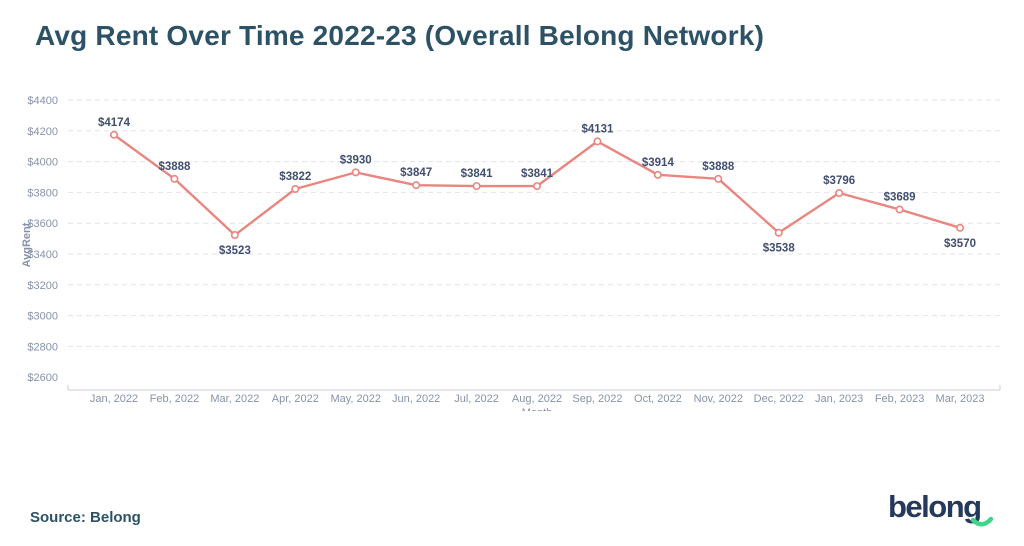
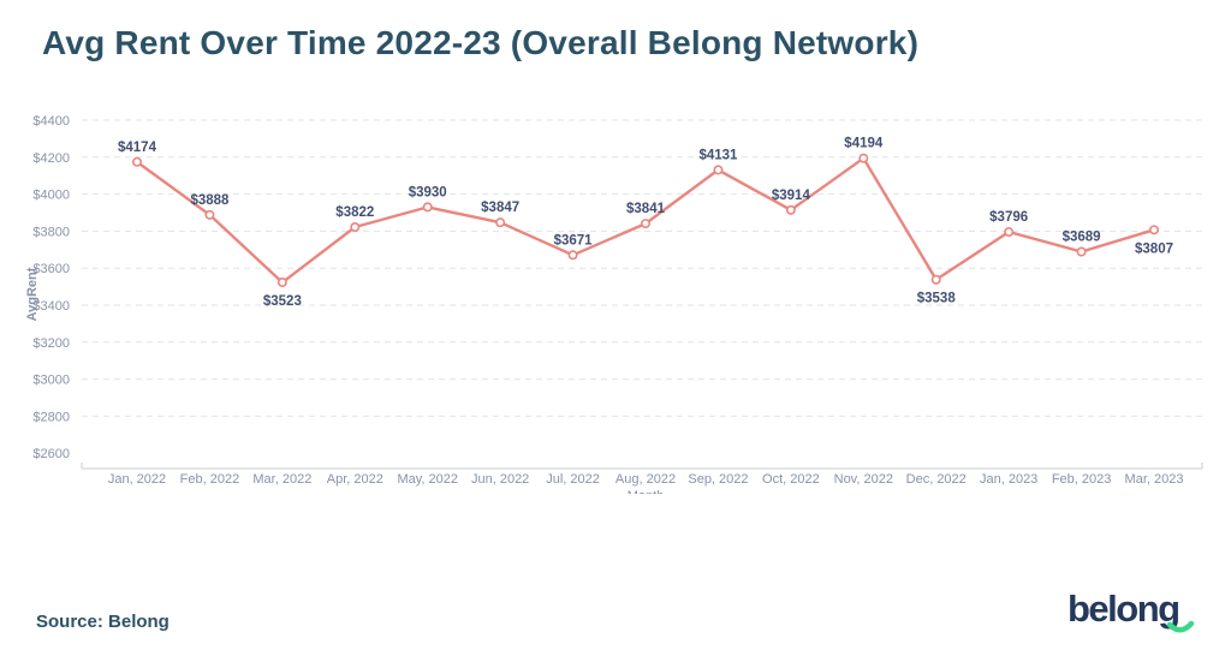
Jul, 2022: $3841 -> $3671
Nov, 2022: $3888 -> $4194
Mar, 2023: $3570 -> $3807
